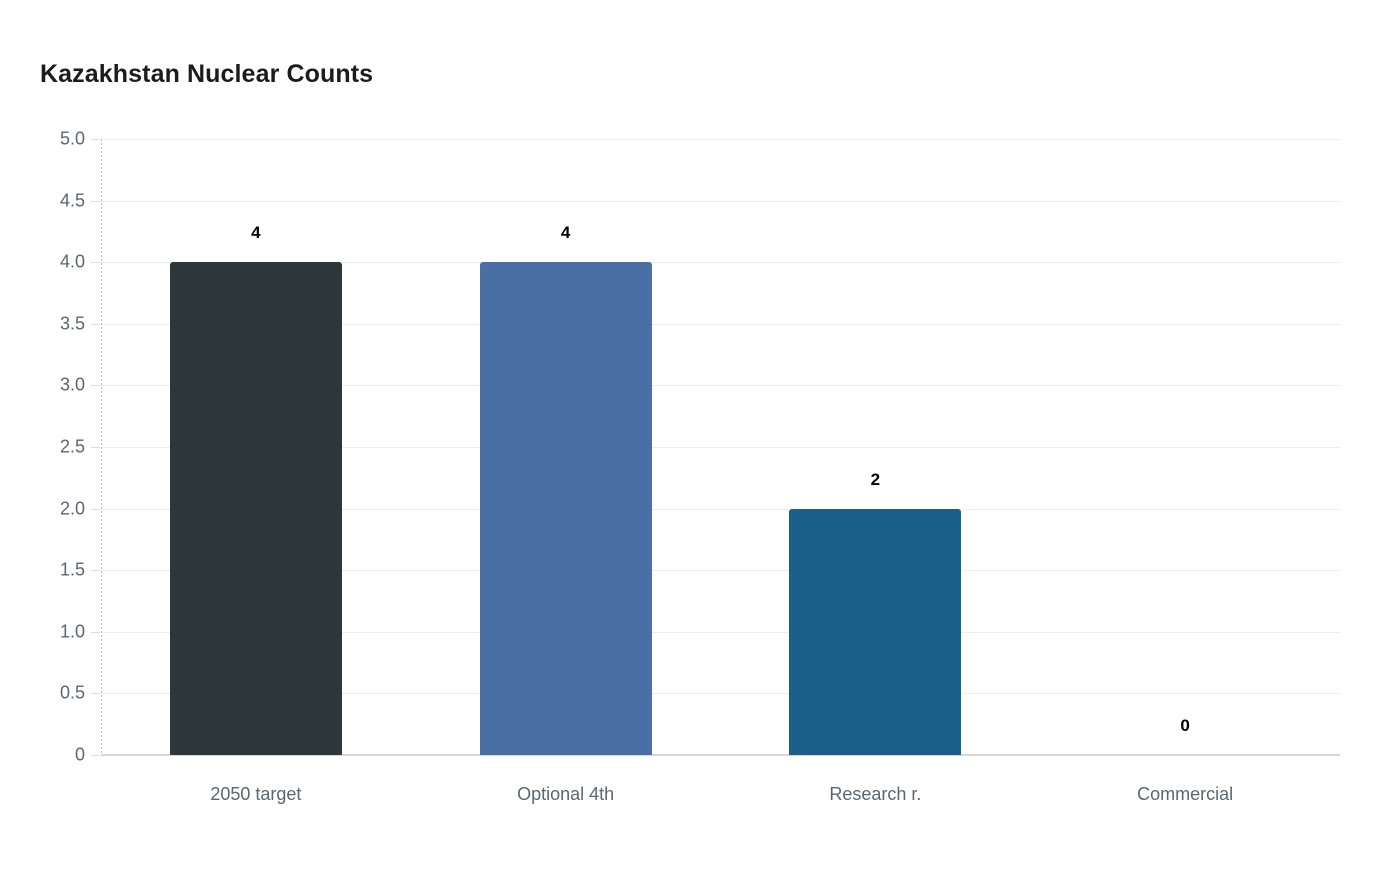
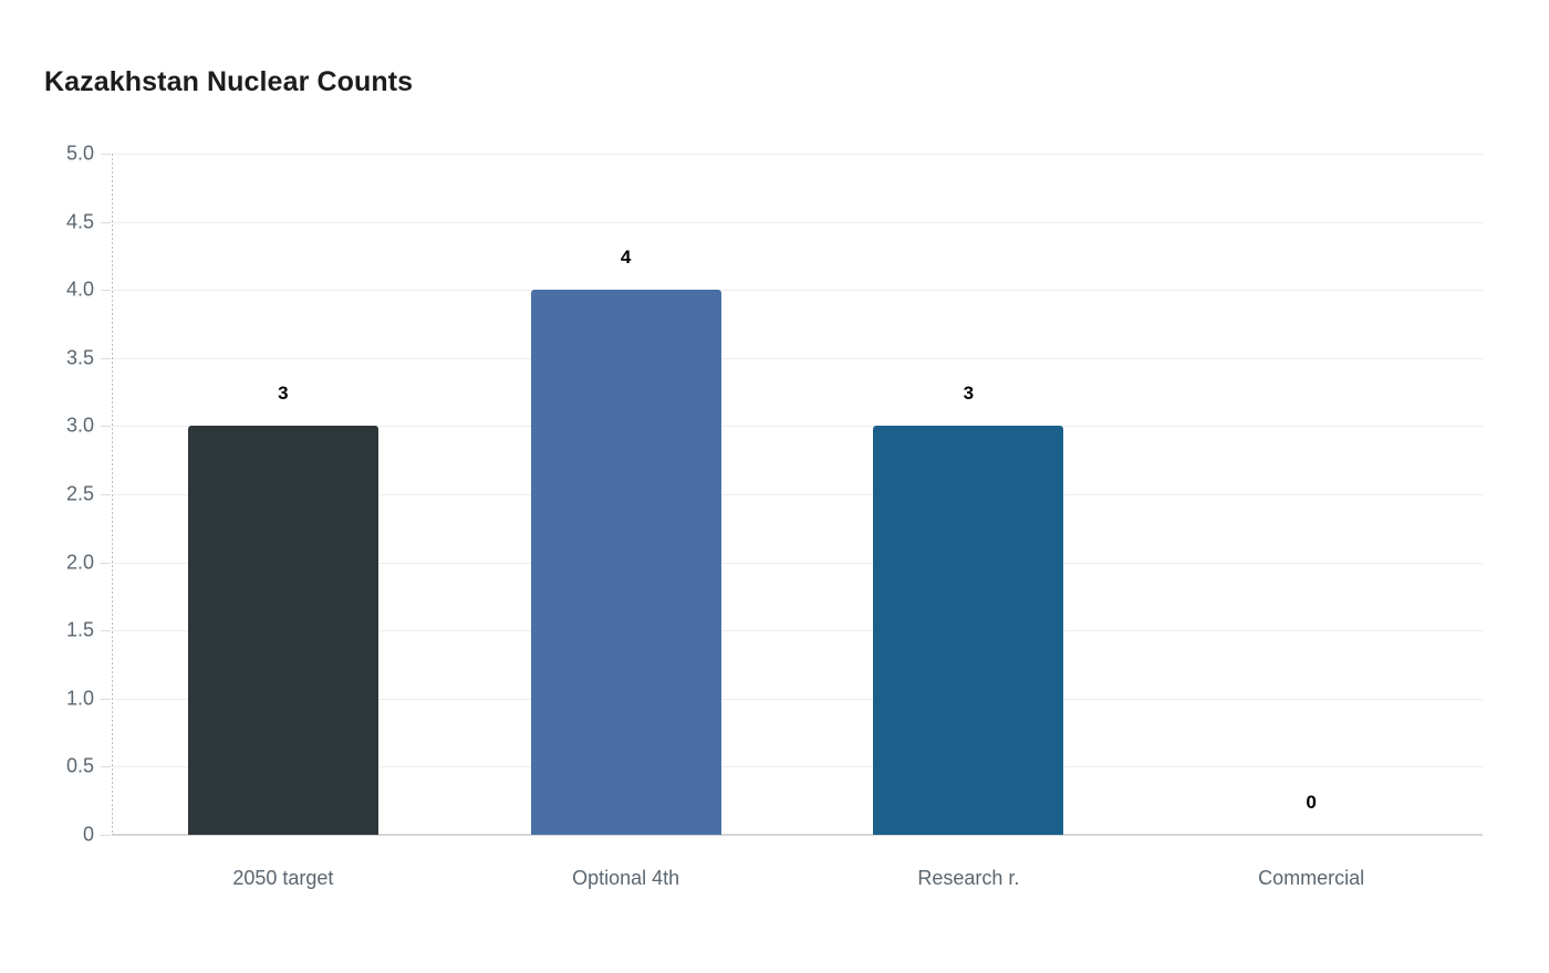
2050 target: 4 -> 3
Research r.: 2 -> 3
